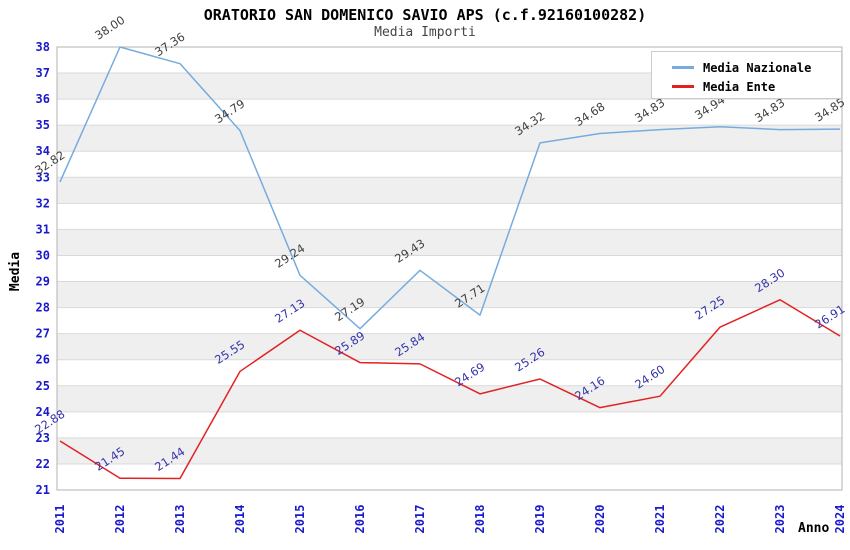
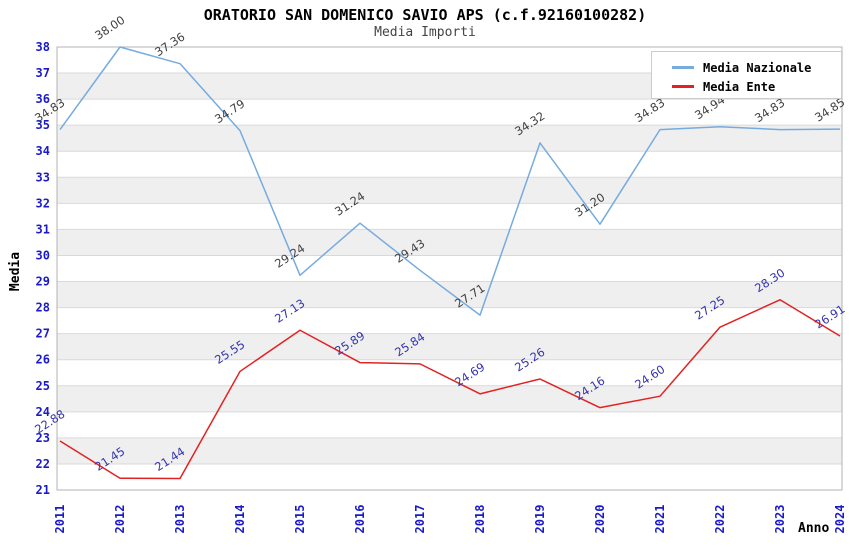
Media Nazionale/2011: 32.82 -> 34.83
Media Nazionale/2016: 27.19 -> 31.24
Media Nazionale/2020: 34.68 -> 31.20
